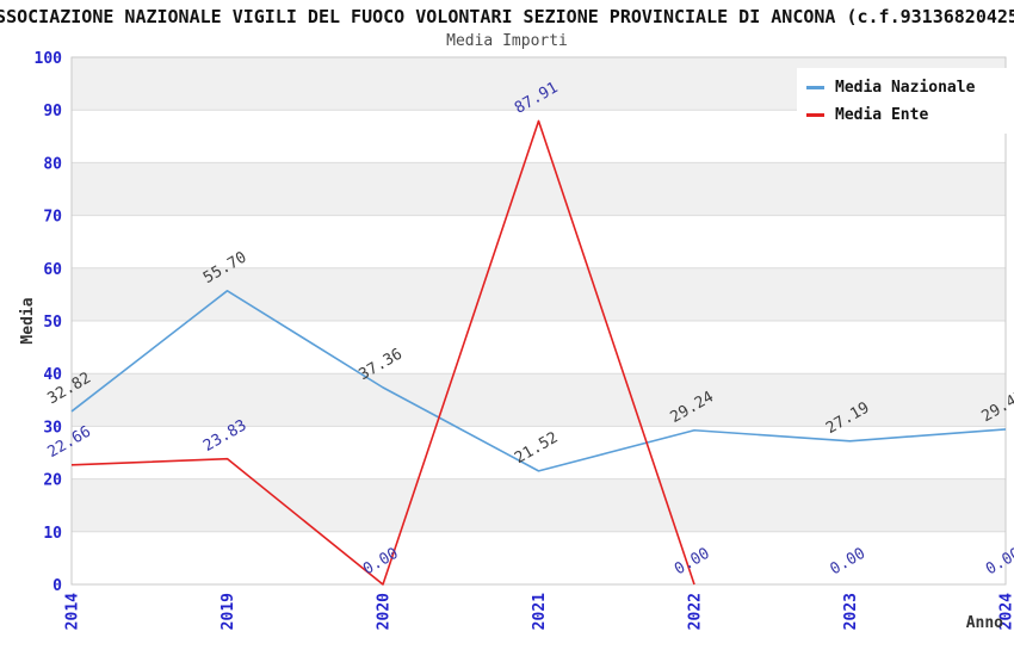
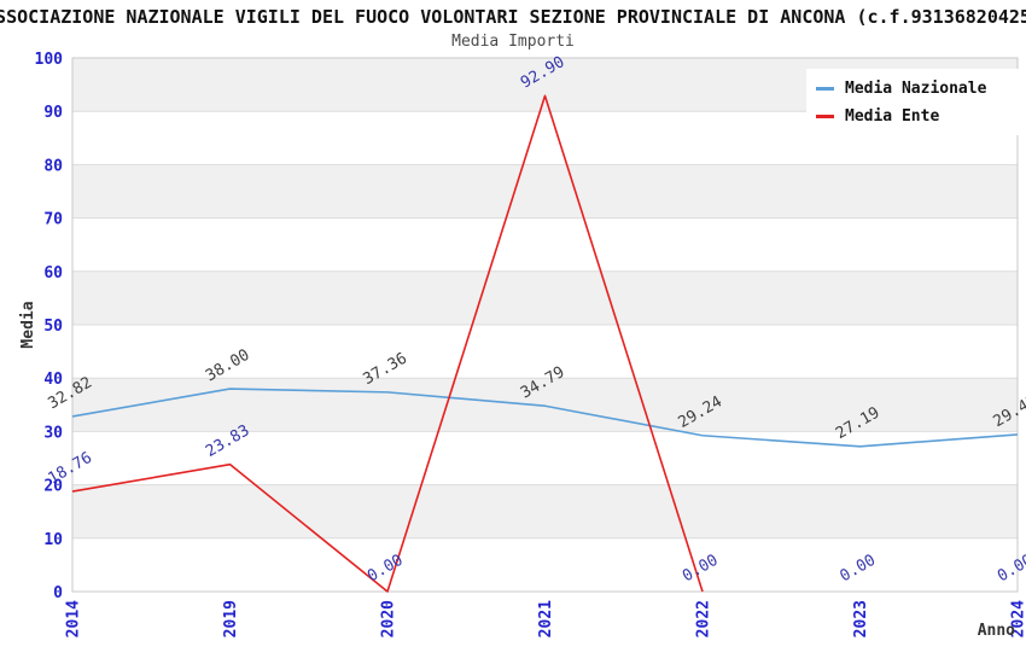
Media Ente/2014: 22.66 -> 18.76
Media Nazionale/2019: 55.70 -> 38.00
Media Nazionale/2021: 21.52 -> 34.79
Media Ente/2021: 87.91 -> 92.90
